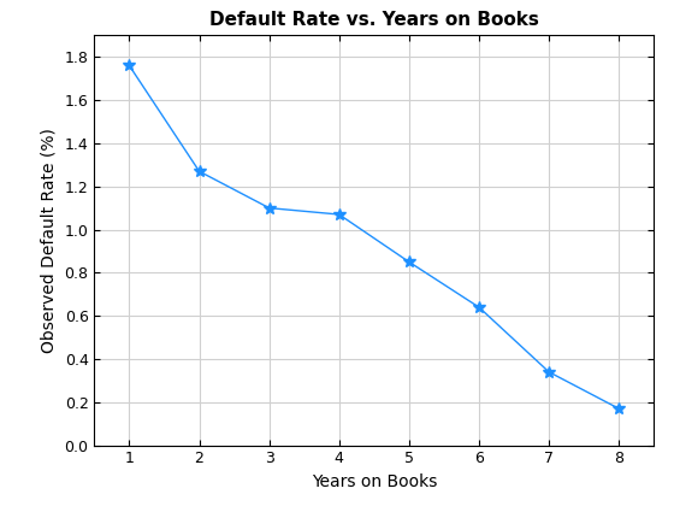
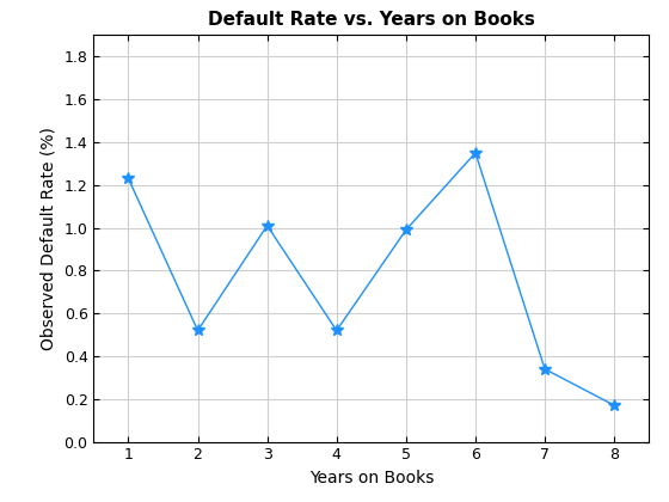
1: 1.76 -> 1.23
2: 1.27 -> 0.52
3: 1.10 -> 1.01
4: 1.07 -> 0.52
5: 0.85 -> 0.99
6: 0.64 -> 1.35
